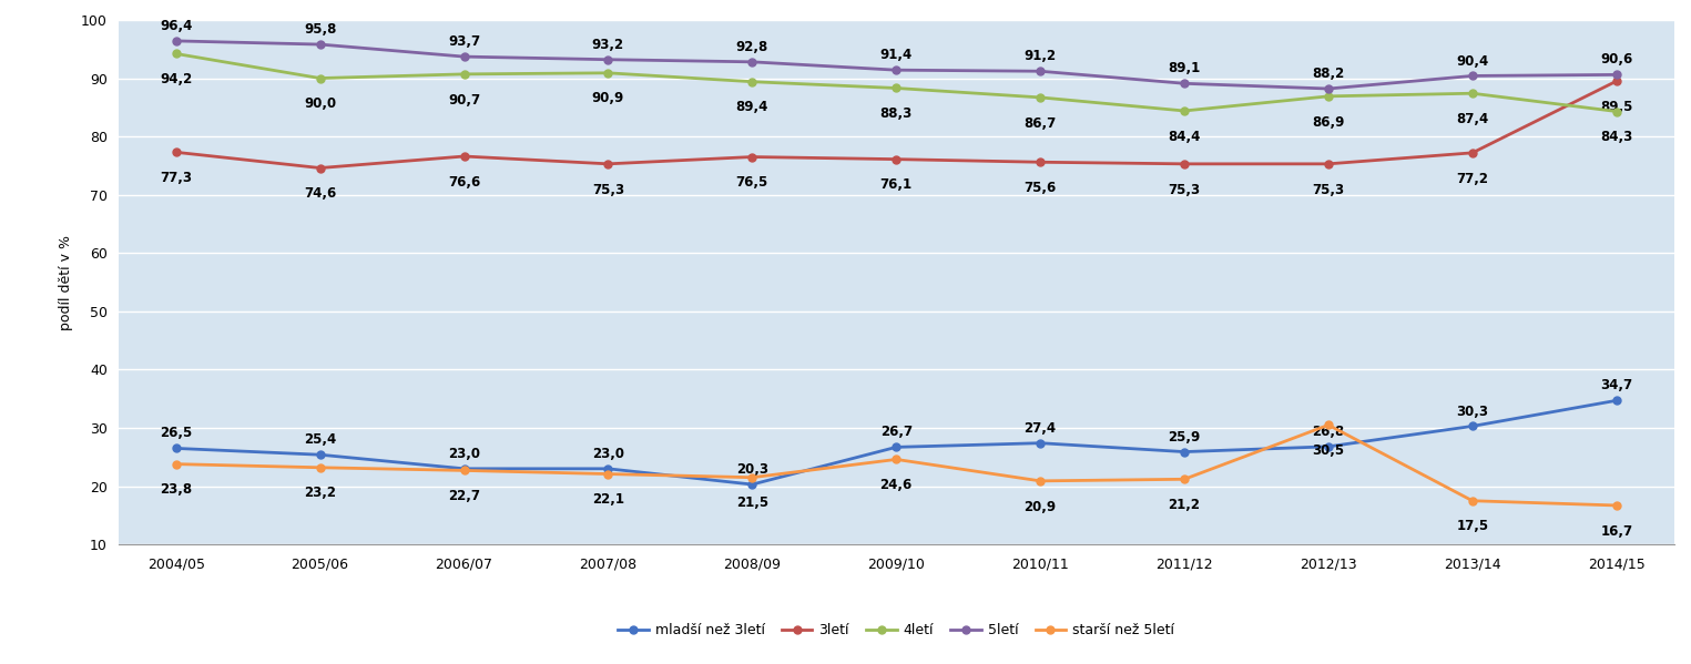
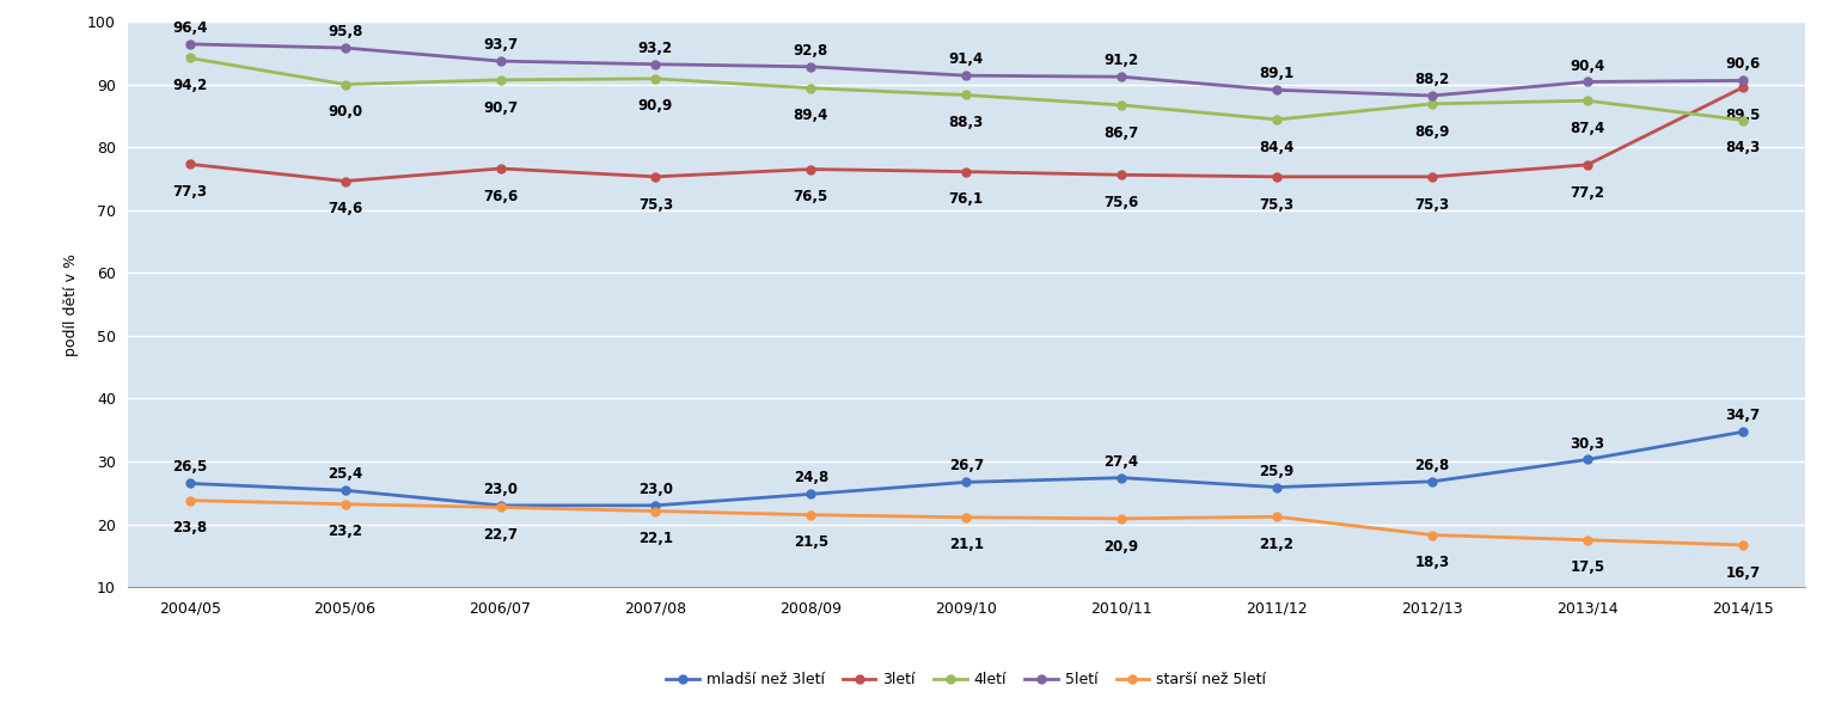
mladší než 3letí/2008/09: 20,3 -> 24,8
starší než 5letí/2009/10: 24,6 -> 21,1
starší než 5letí/2012/13: 30,5 -> 18,3
